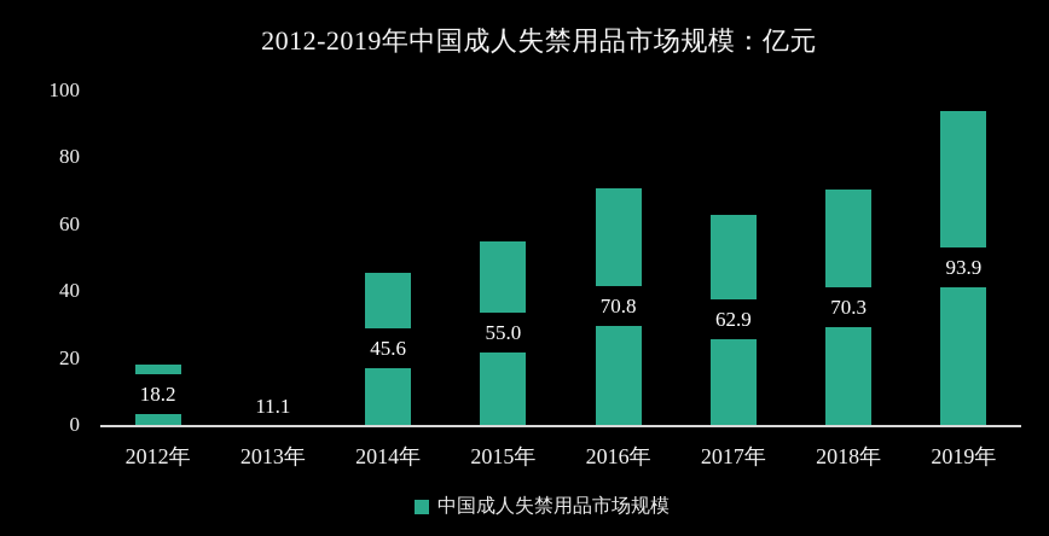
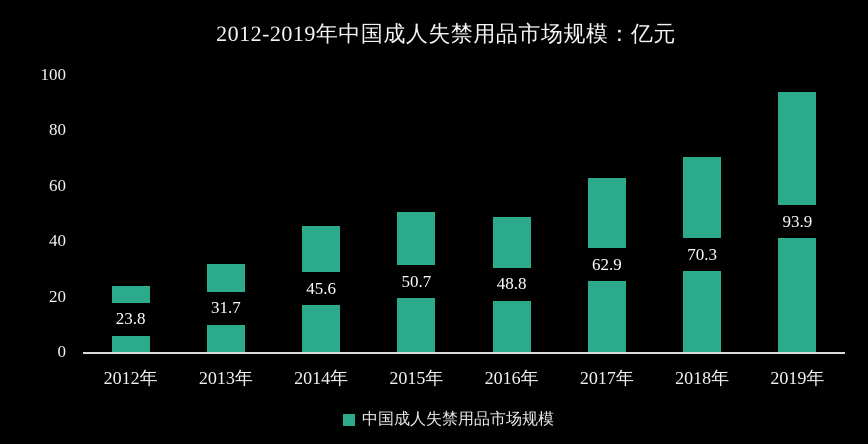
2012年: 18.2 -> 23.8
2013年: 11.1 -> 31.7
2015年: 55.0 -> 50.7
2016年: 70.8 -> 48.8
